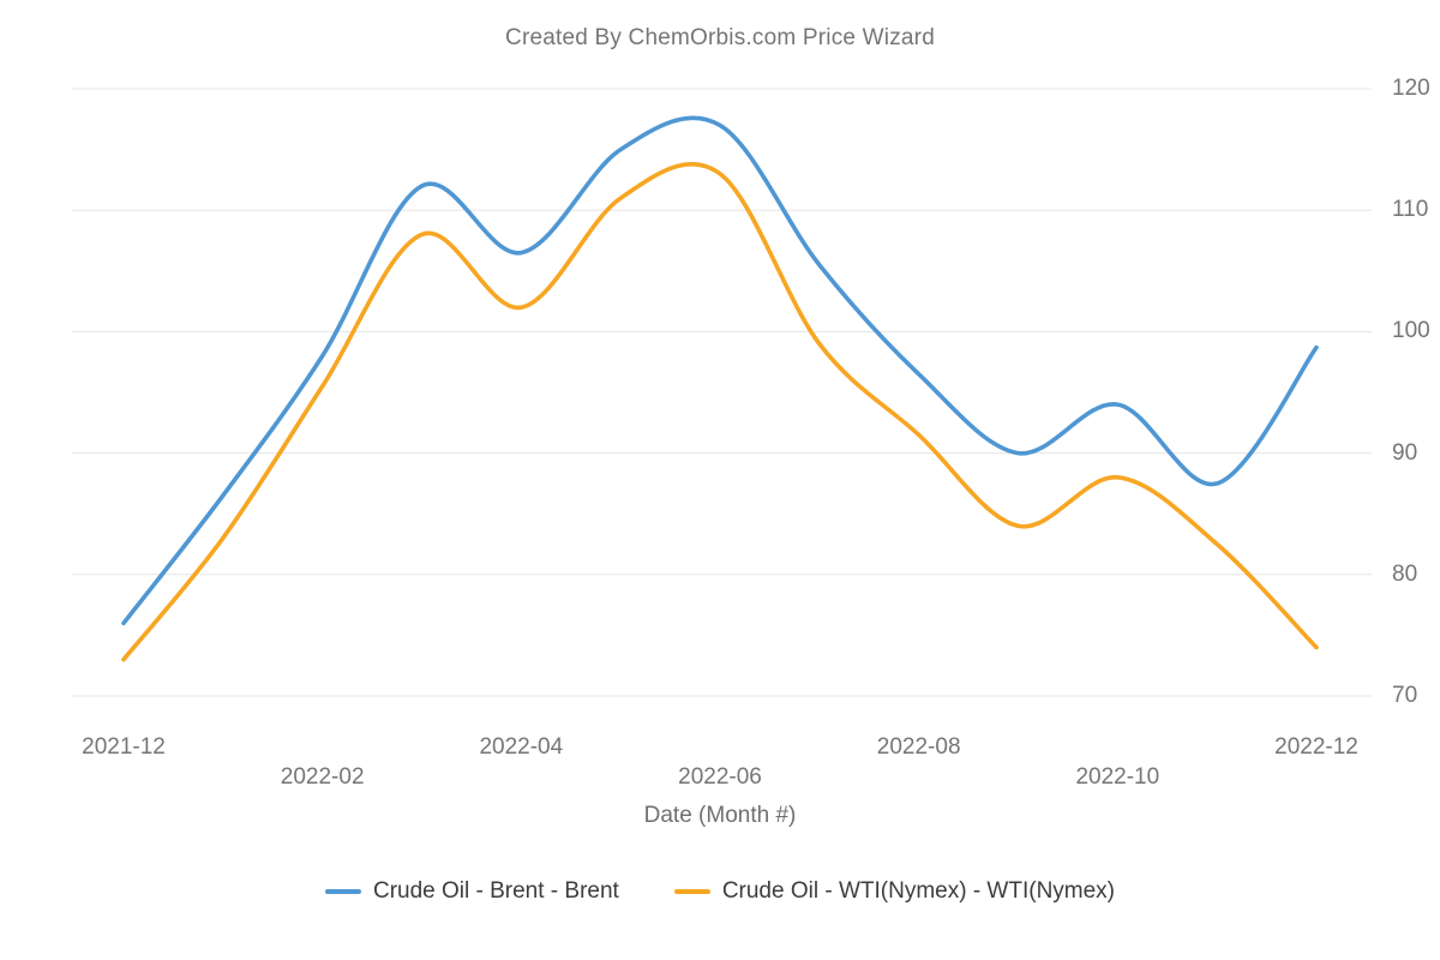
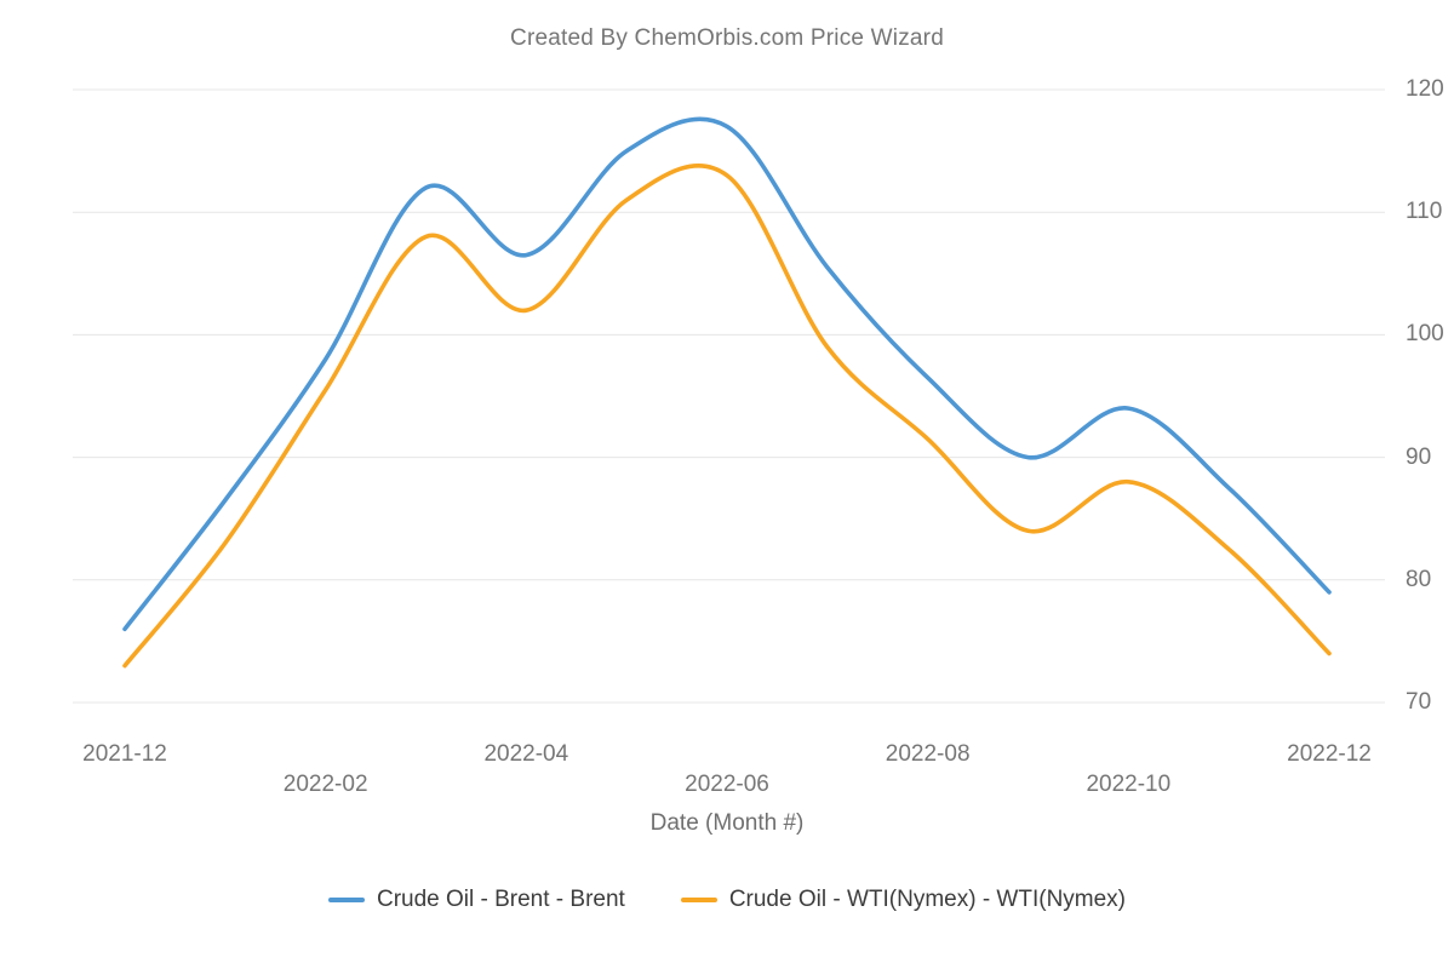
Crude Oil - Brent - Brent/2022-12: 98.7 -> 79.0
